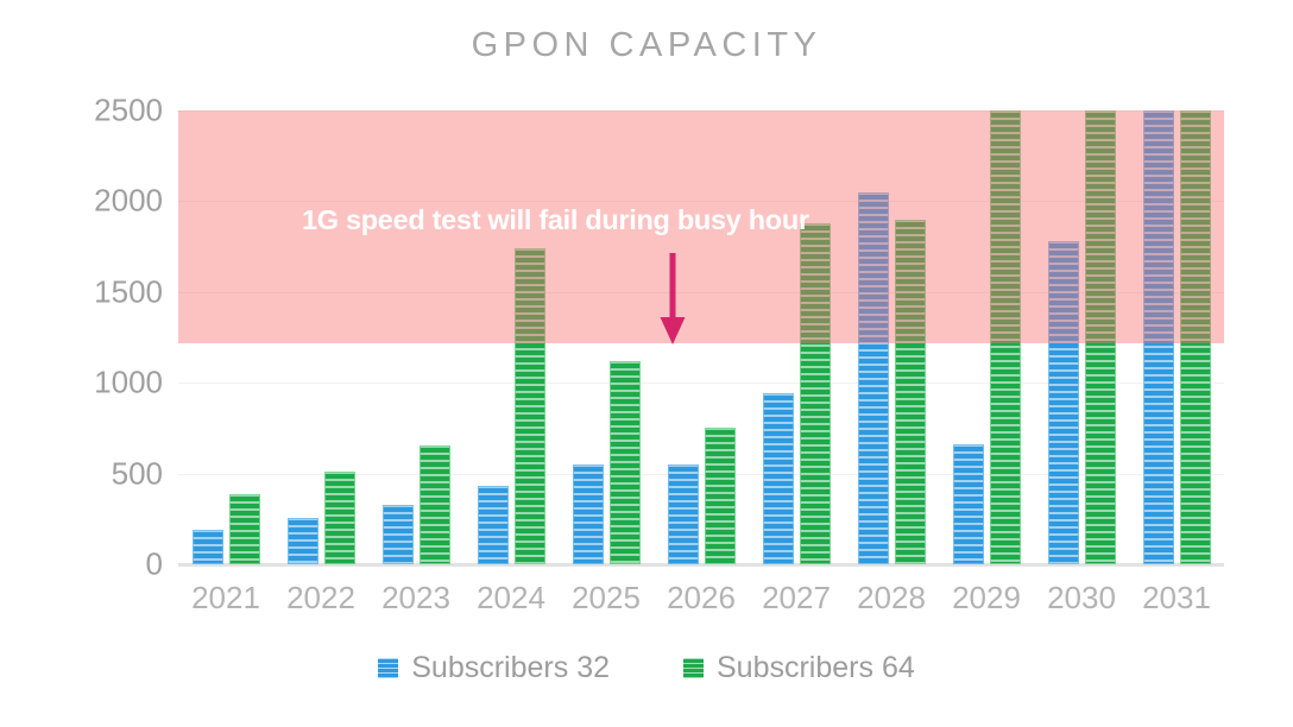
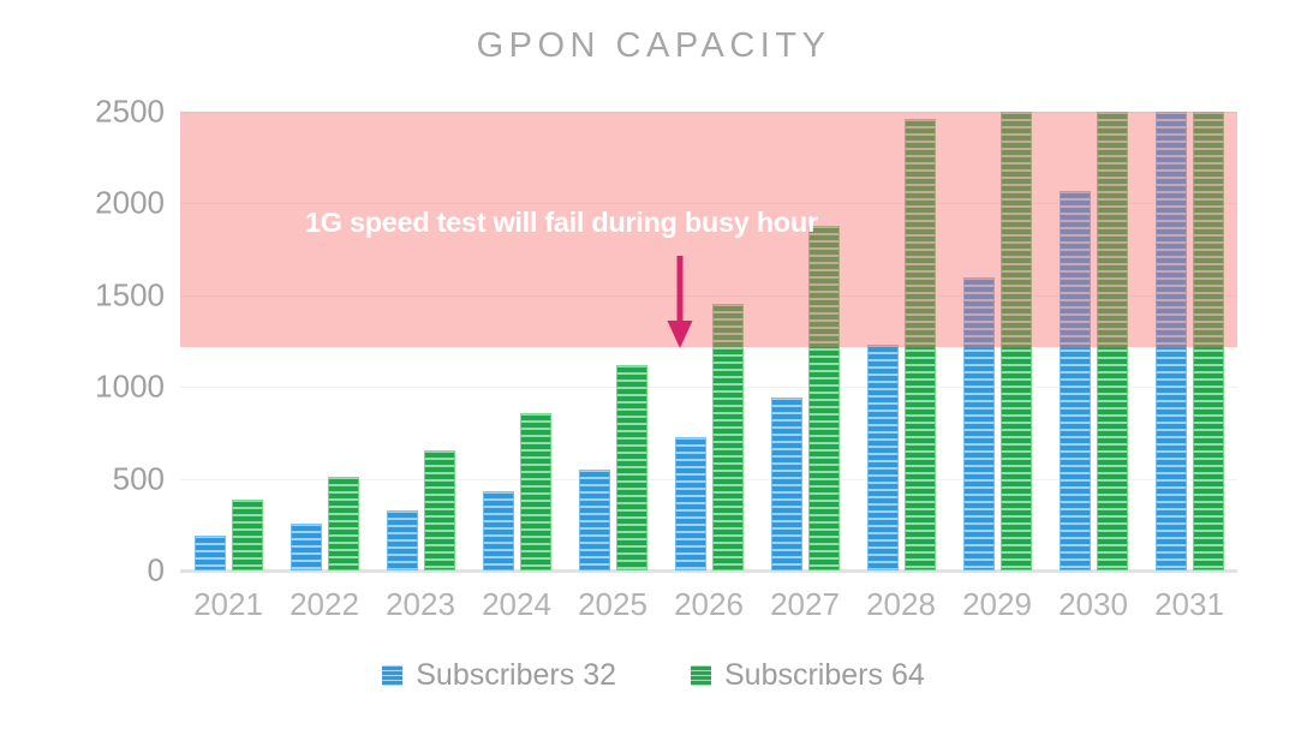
Subscribers 64/2024: 1740 -> 860
Subscribers 32/2026: 550 -> 720
Subscribers 64/2026: 750 -> 1460
Subscribers 32/2028: 2050 -> 1230
Subscribers 64/2028: 1900 -> 2460
Subscribers 32/2029: 660 -> 1600
Subscribers 32/2030: 1780 -> 2070
